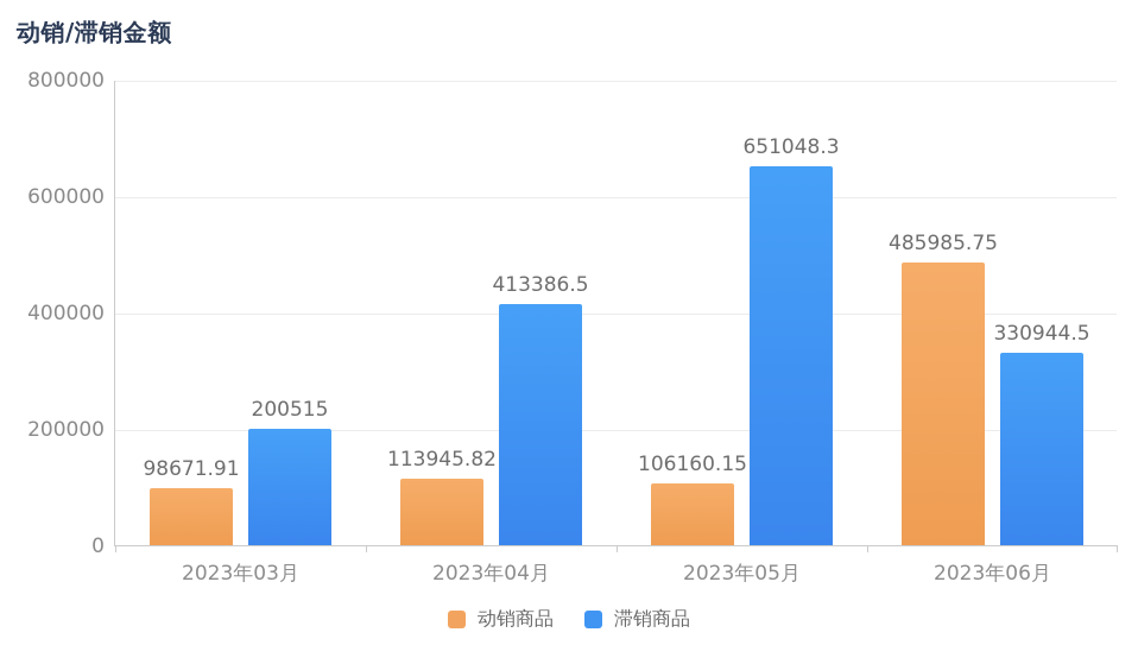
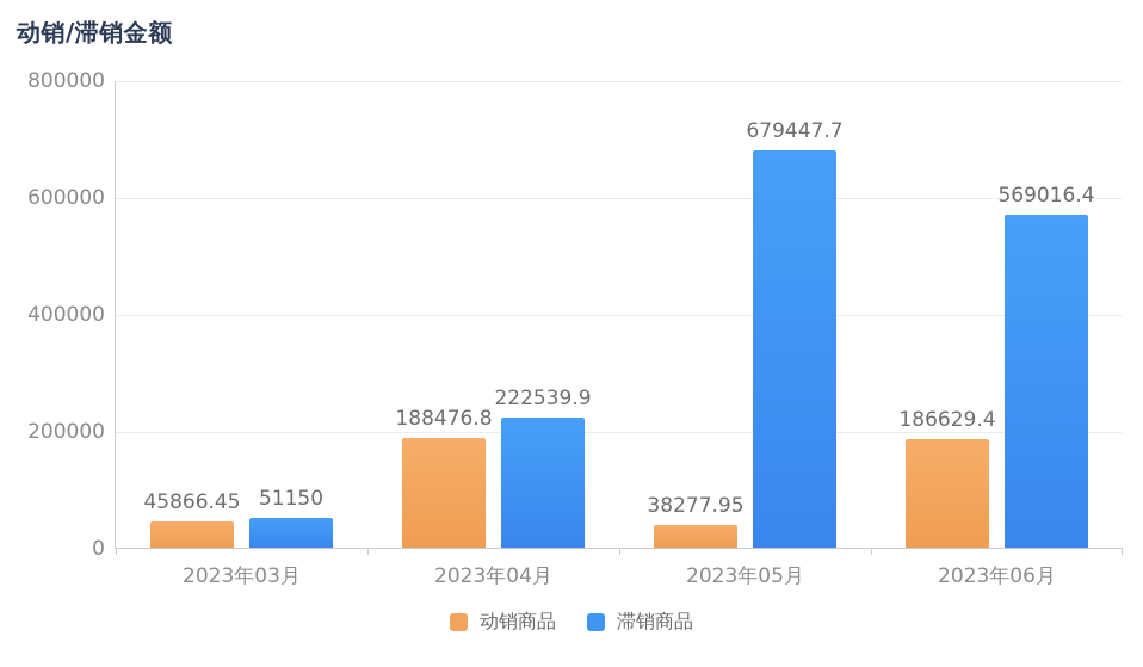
动销商品/2023年03月: 98671.91 -> 45866.45
滞销商品/2023年03月: 200515 -> 51150
动销商品/2023年04月: 113945.82 -> 188476.8
滞销商品/2023年04月: 413386.5 -> 222539.9
动销商品/2023年05月: 106160.15 -> 38277.95
滞销商品/2023年05月: 651048.3 -> 679447.7
动销商品/2023年06月: 485985.75 -> 186629.4
滞销商品/2023年06月: 330944.5 -> 569016.4
